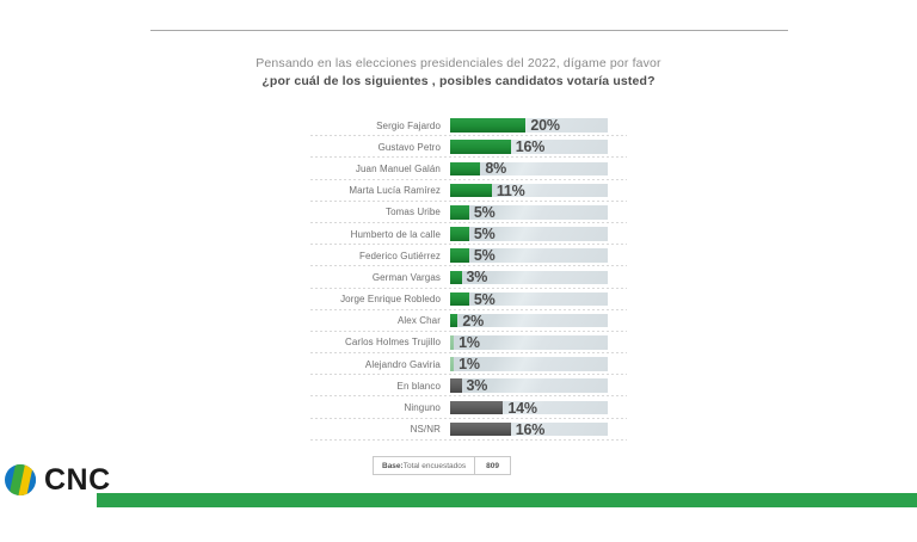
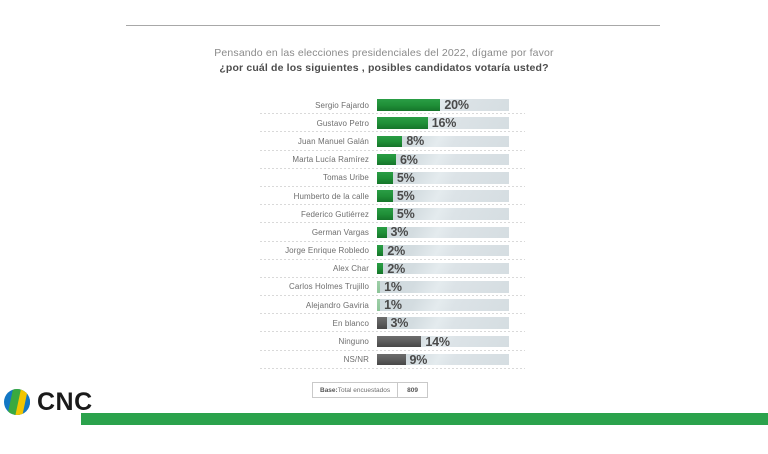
Marta Lucía Ramírez: 11% -> 6%
Jorge Enrique Robledo: 5% -> 2%
NS/NR: 16% -> 9%
